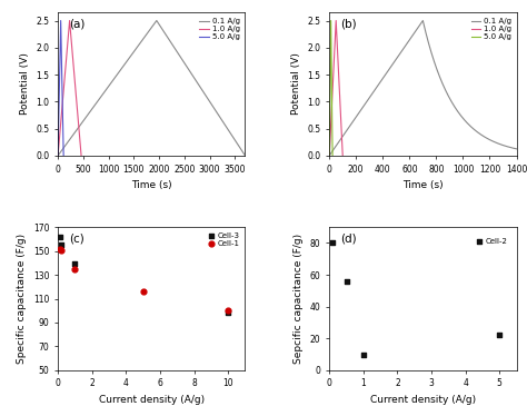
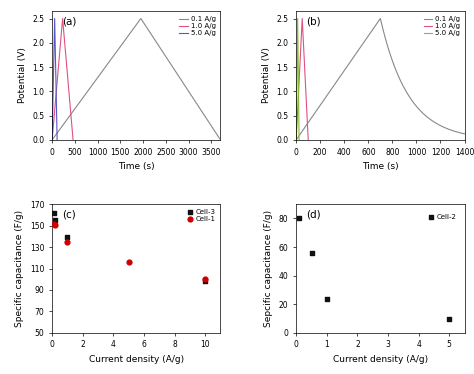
1: 10 -> 24
5: 22 -> 10
